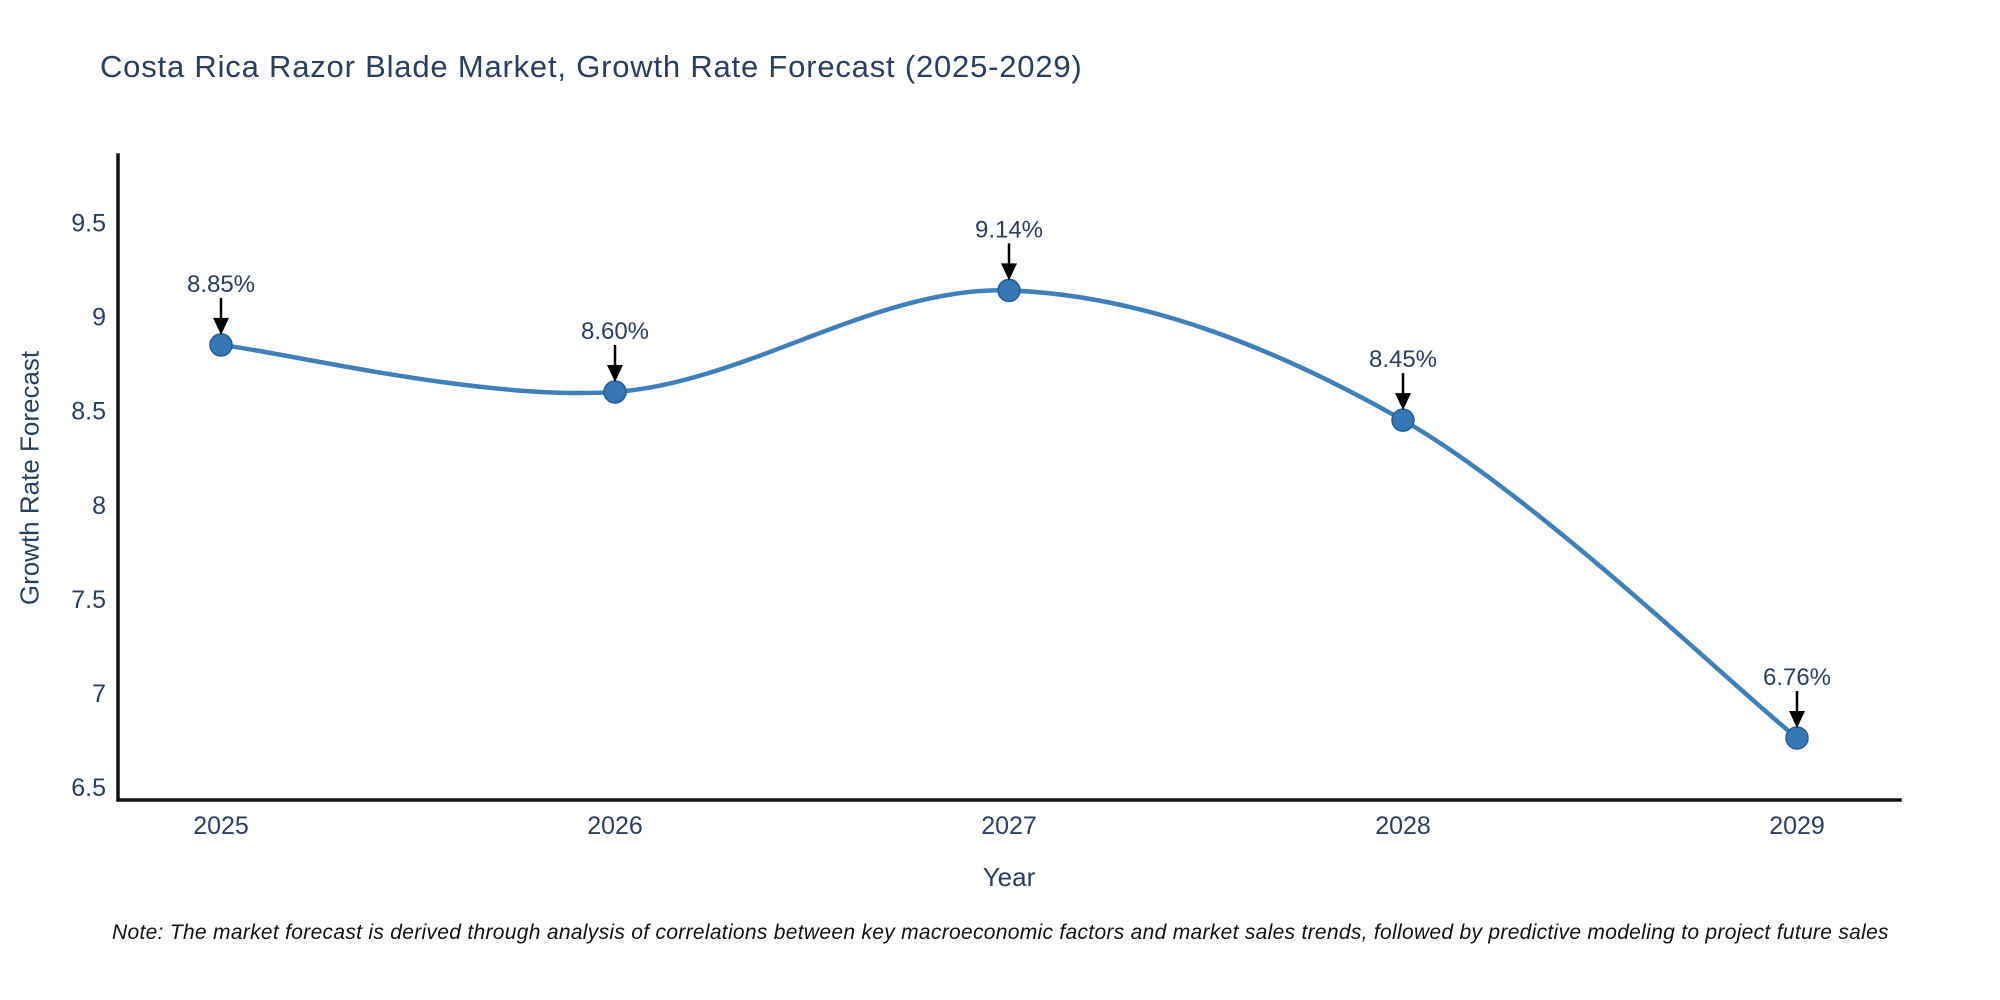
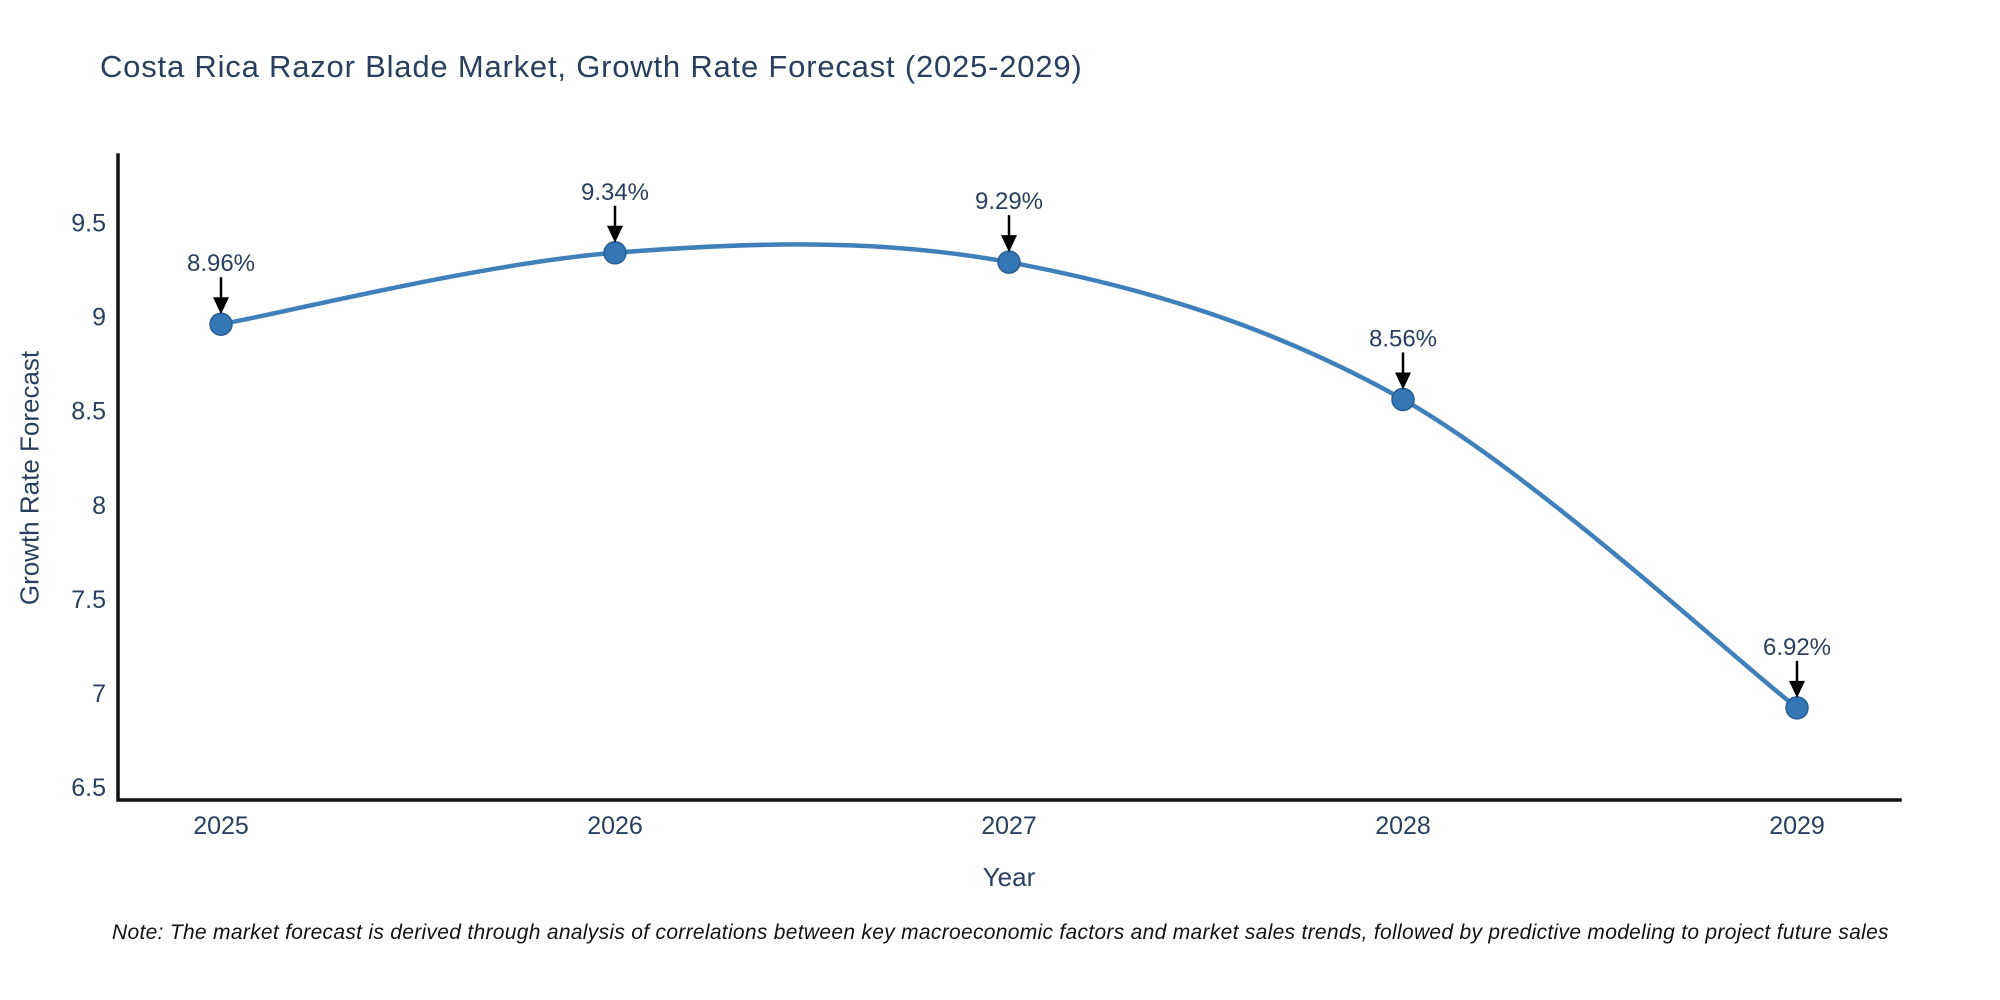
2025: 8.85% -> 8.96%
2026: 8.60% -> 9.34%
2027: 9.14% -> 9.29%
2028: 8.45% -> 8.56%
2029: 6.76% -> 6.92%
